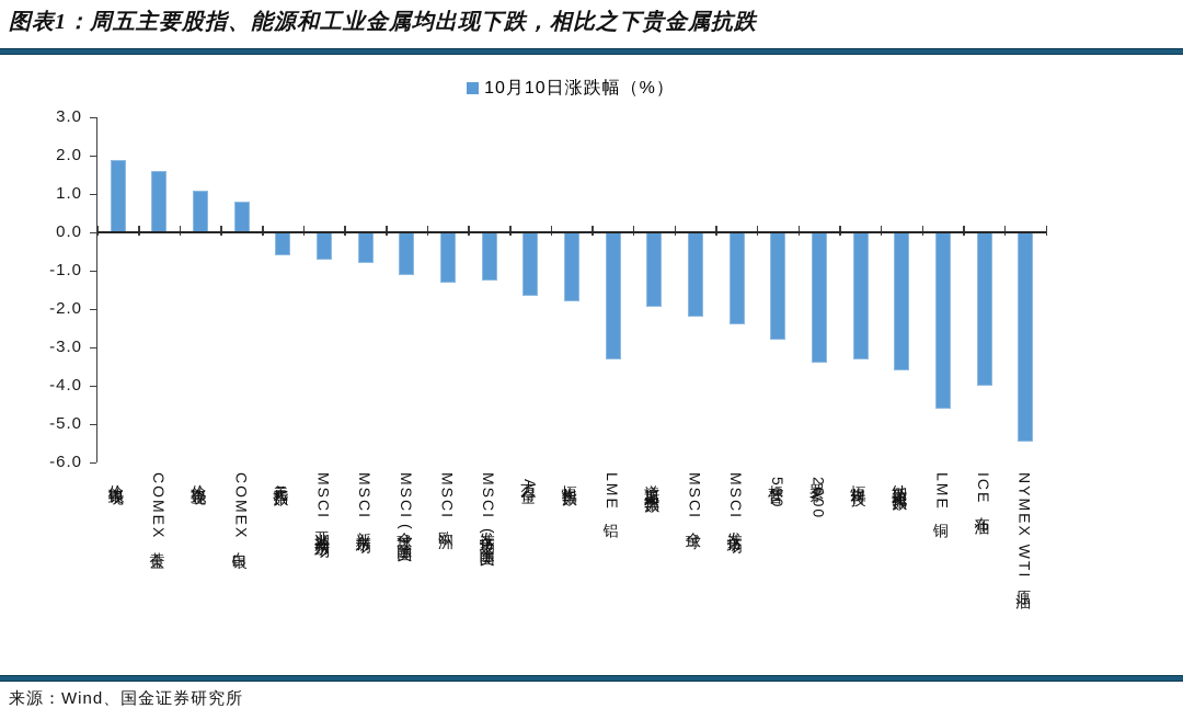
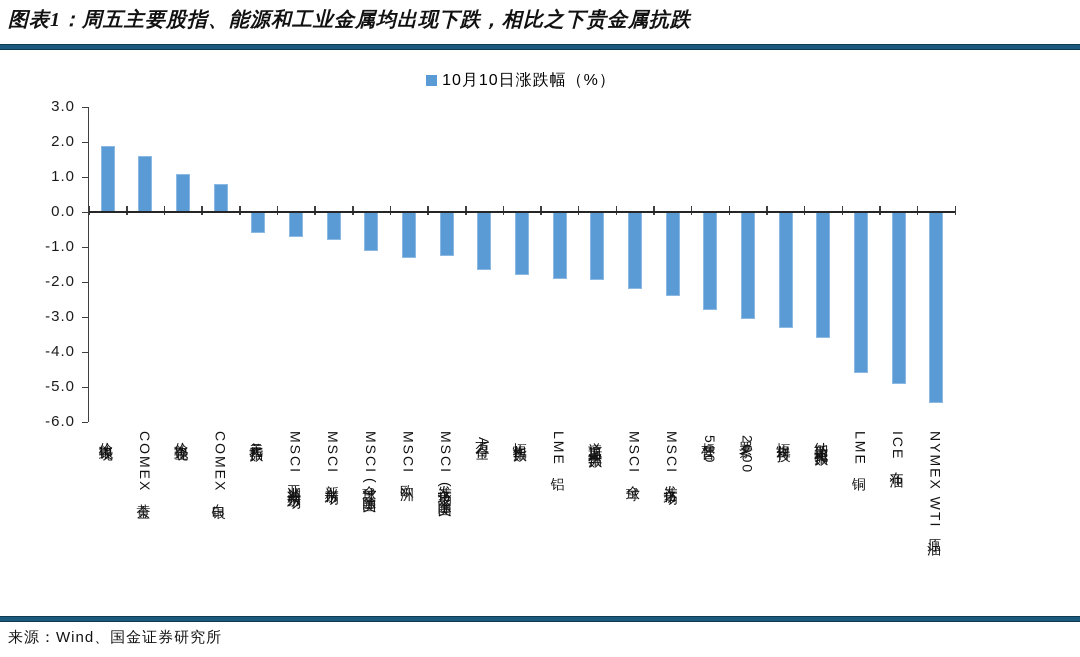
LME铝: -3.3 -> -1.9
罗素2000: -3.4 -> -3.0
ICE布油: -4.0 -> -4.9
